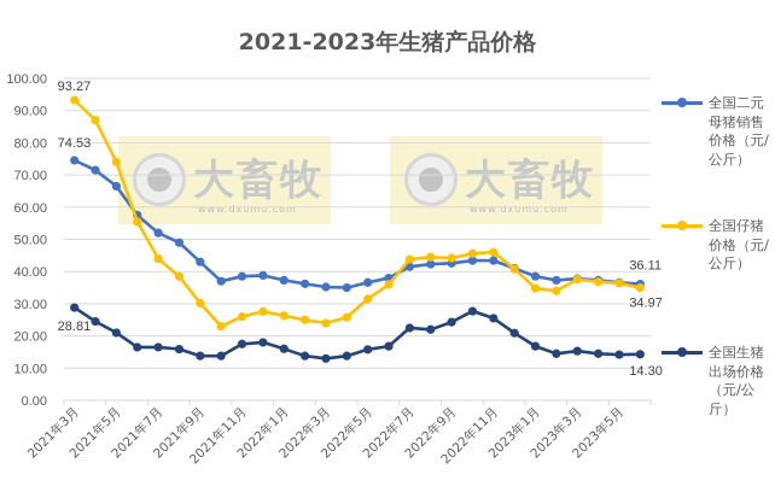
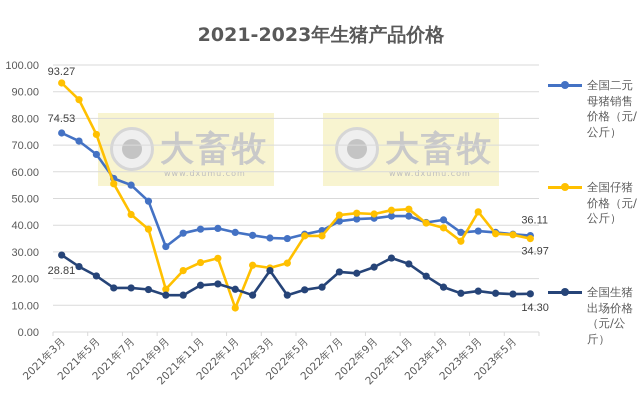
全国二元母猪销售价格（元/公斤）/2021年7月: 52 -> 55
全国二元母猪销售价格（元/公斤）/2021年9月: 43 -> 32
全国仔猪价格（元/公斤）/2021年9月: 30 -> 16
全国仔猪价格（元/公斤）/2022年1月: 26 -> 9
全国生猪出场价格（元/公斤）/2022年3月: 13 -> 23
全国仔猪价格（元/公斤）/2022年5月: 32 -> 36
全国二元母猪销售价格（元/公斤）/2023年1月: 38 -> 42
全国仔猪价格（元/公斤）/2023年1月: 35 -> 39
全国仔猪价格（元/公斤）/2023年3月: 38 -> 45
